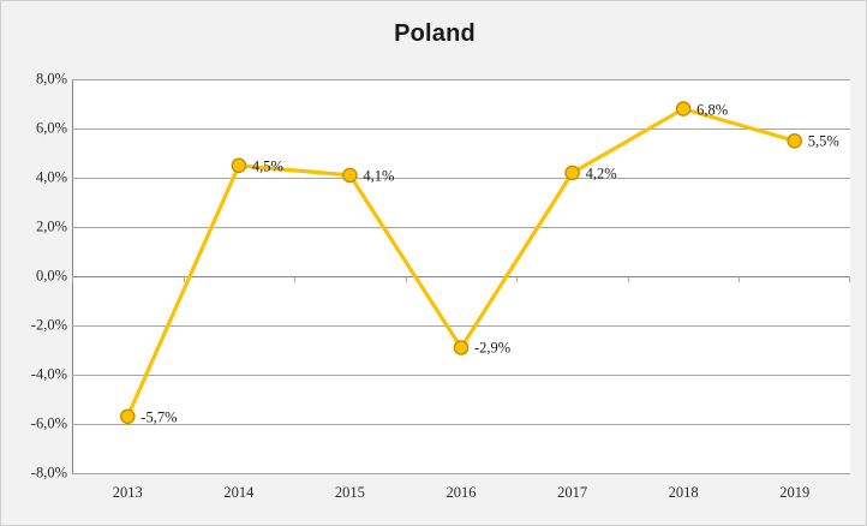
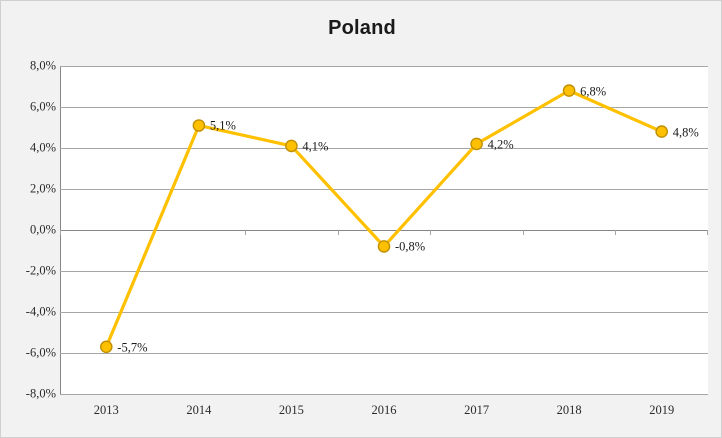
2014: 4,5% -> 5,1%
2016: -2,9% -> -0,8%
2019: 5,5% -> 4,8%
